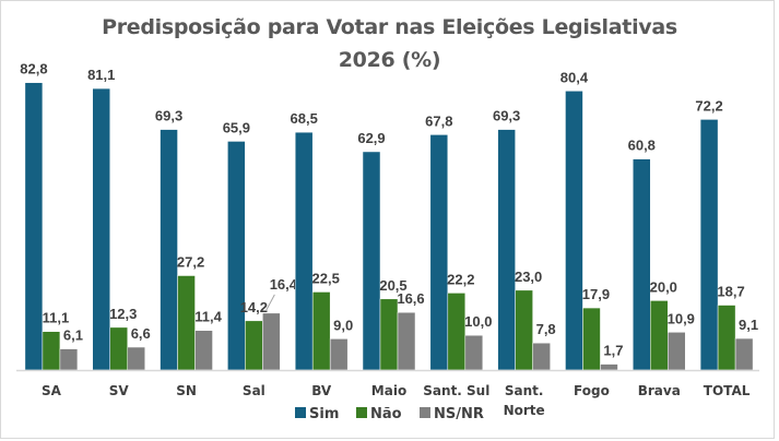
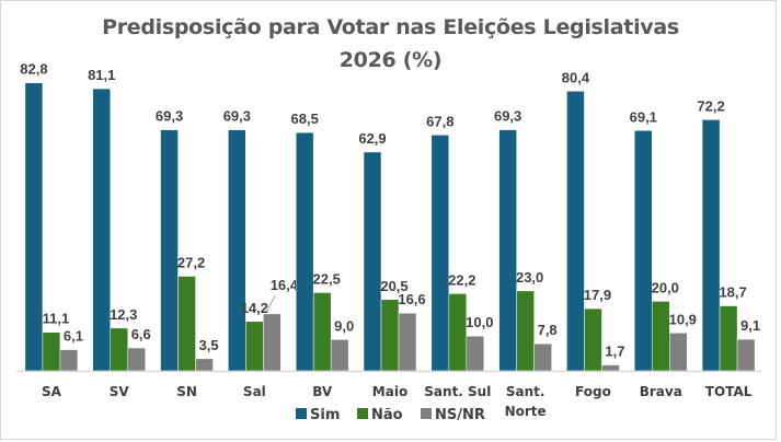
NS/NR/SN: 11,4 -> 3,5
Sim/Sal: 65,9 -> 69,3
Sim/Brava: 60,8 -> 69,1
